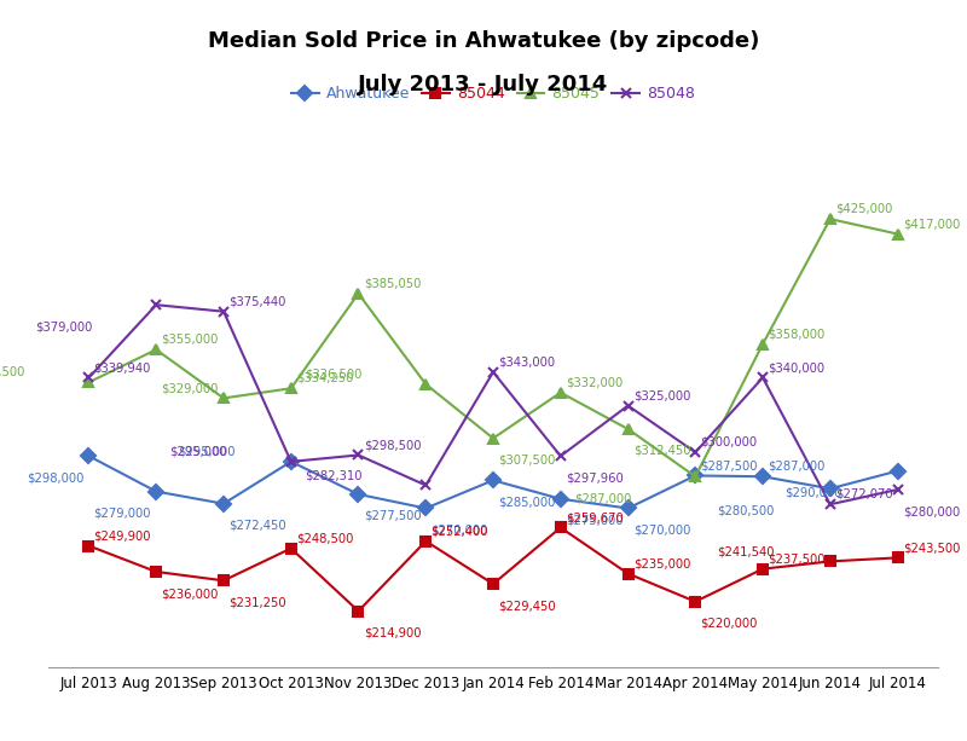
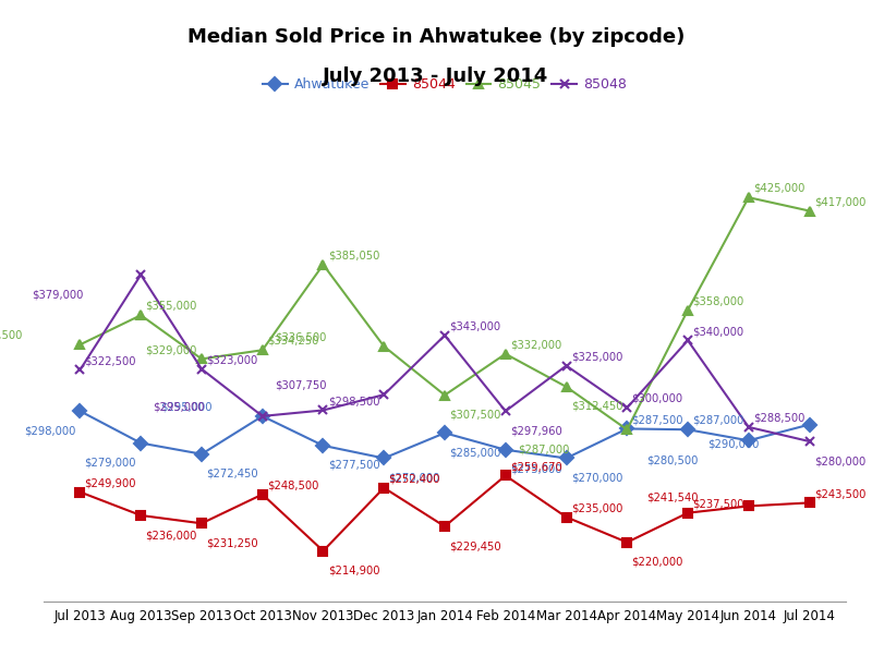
85048/Jul 2013: $339,940 -> $322,500
85048/Sep 2013: $375,440 -> $323,000
85048/Dec 2013: $282,310 -> $307,750
85048/Jun 2014: $272,070 -> $288,500
